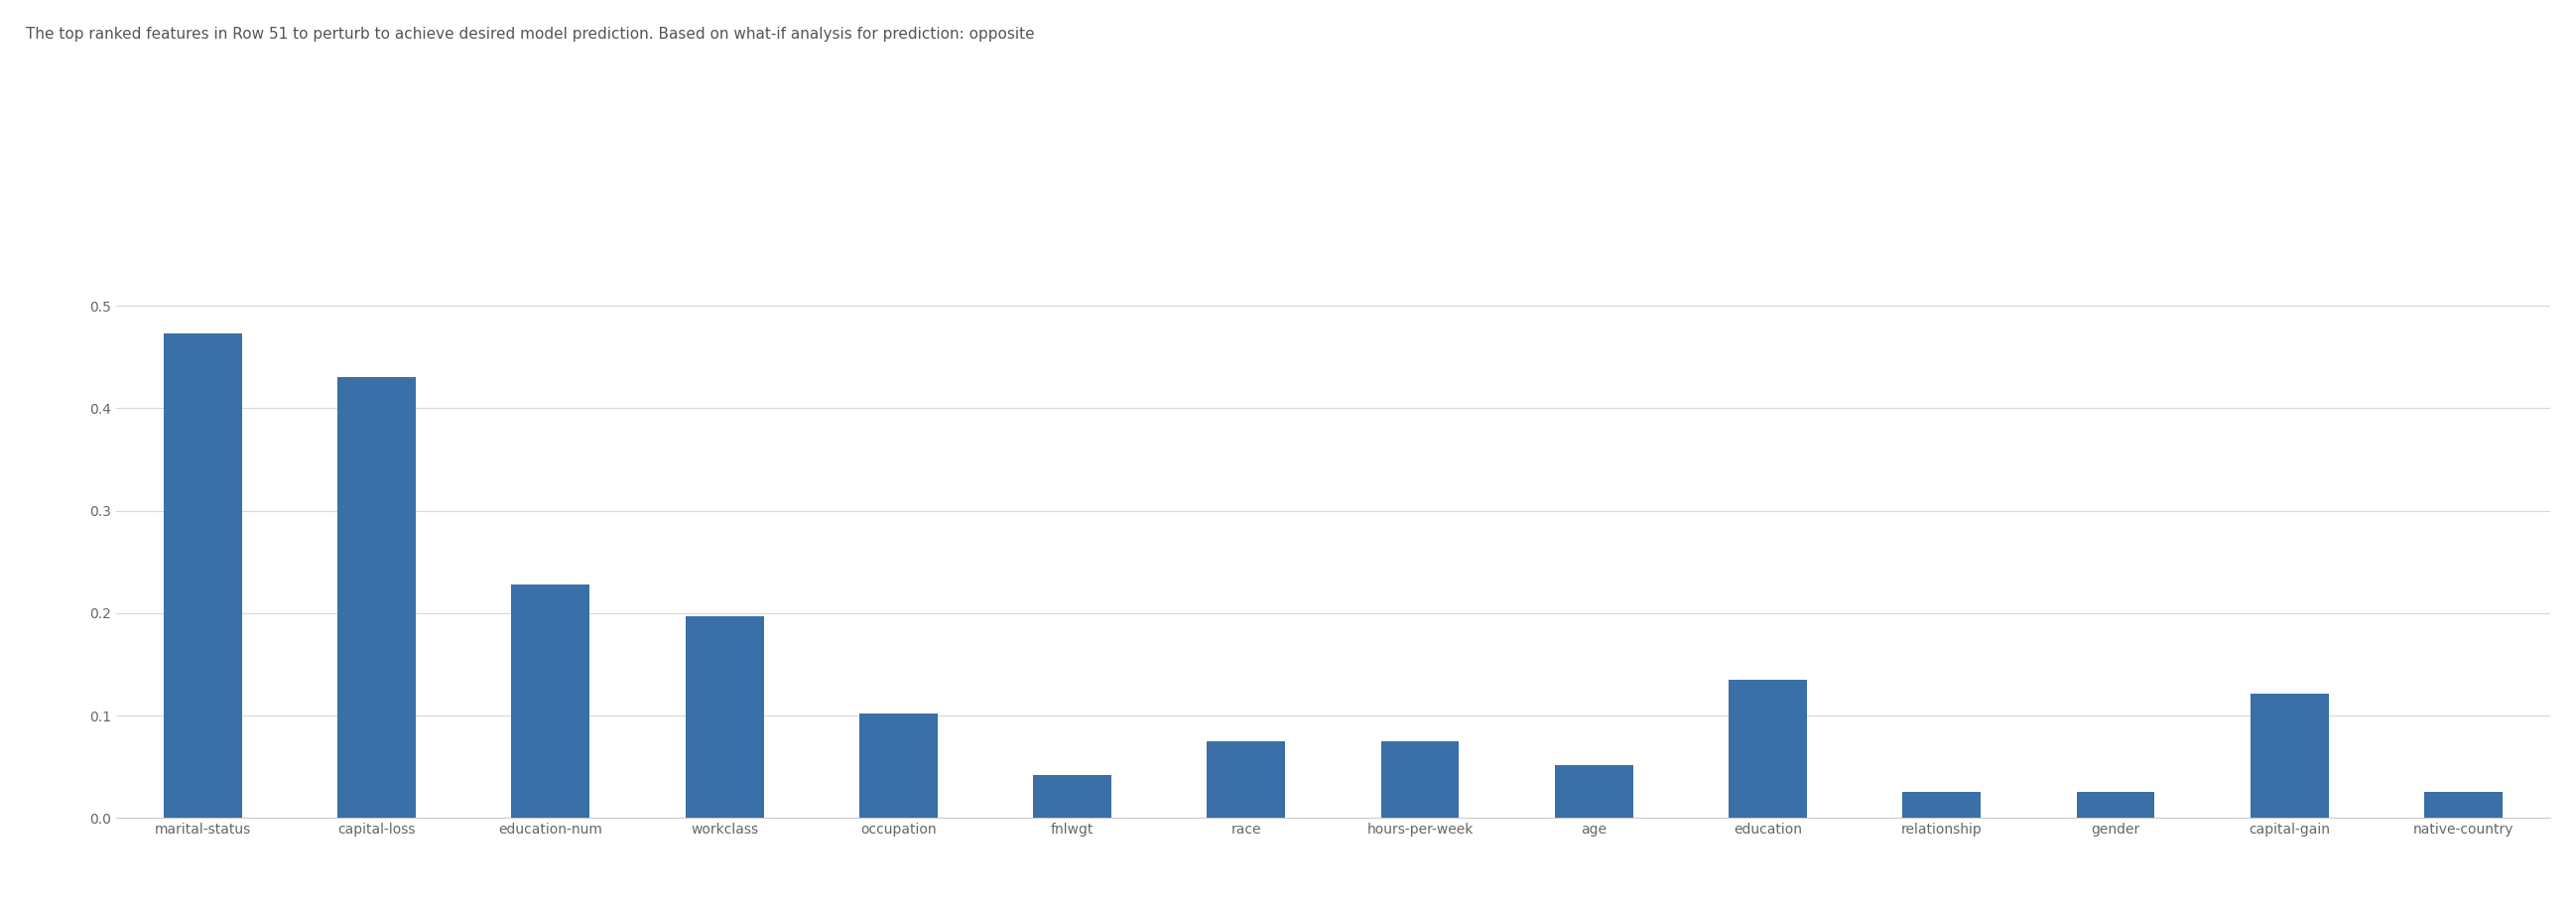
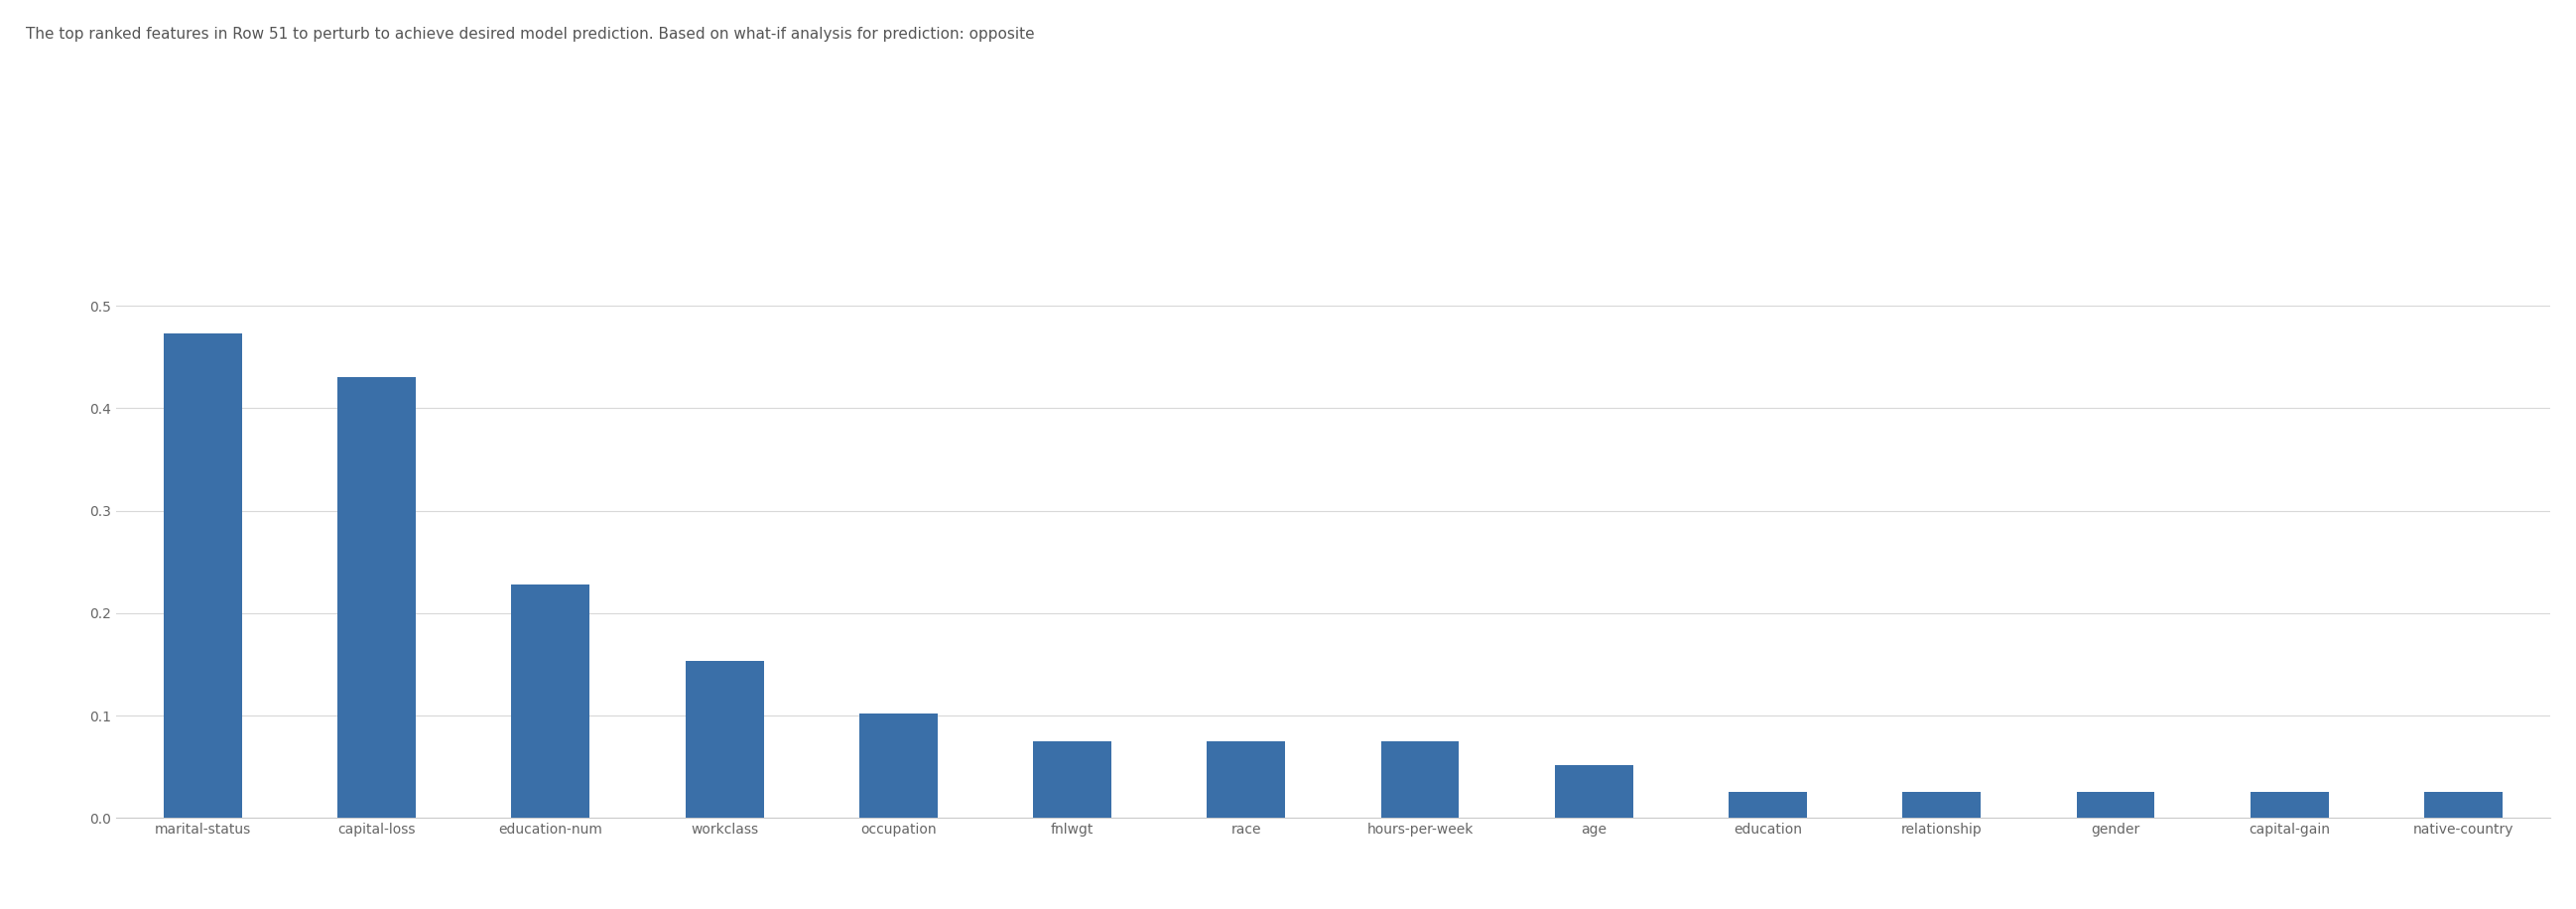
workclass: 0.197 -> 0.153
fnlwgt: 0.042 -> 0.075
education: 0.135 -> 0.026
capital-gain: 0.121 -> 0.026
